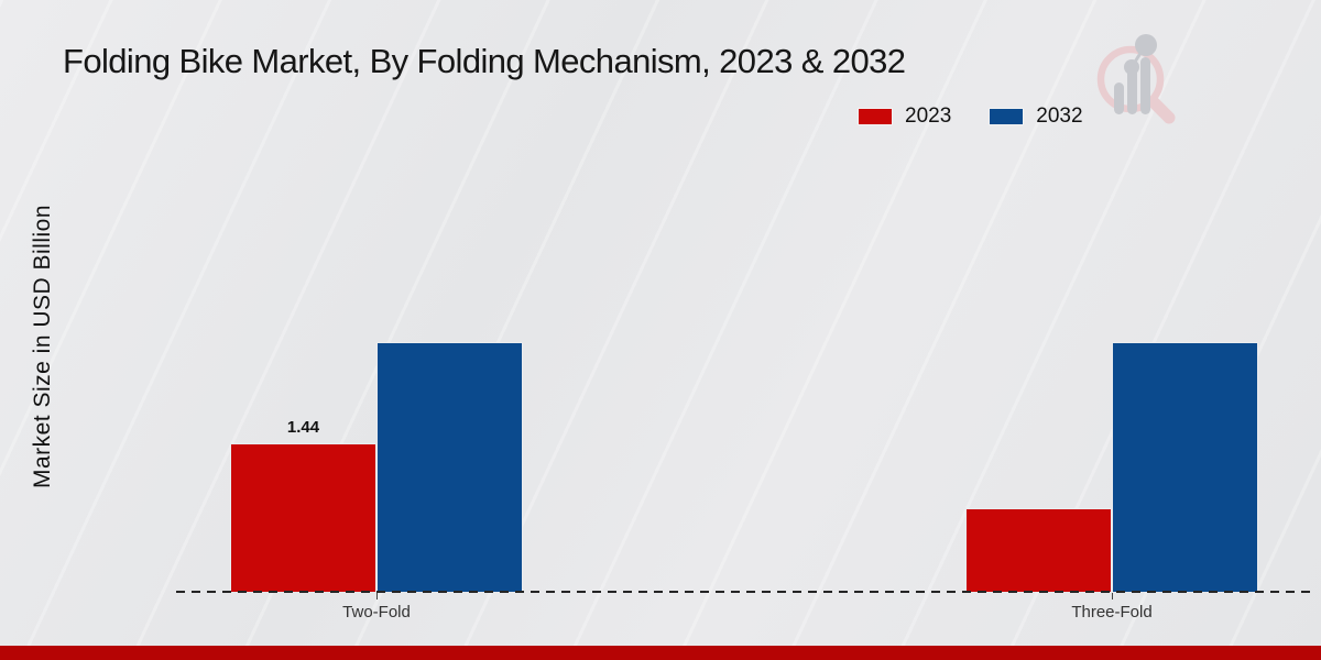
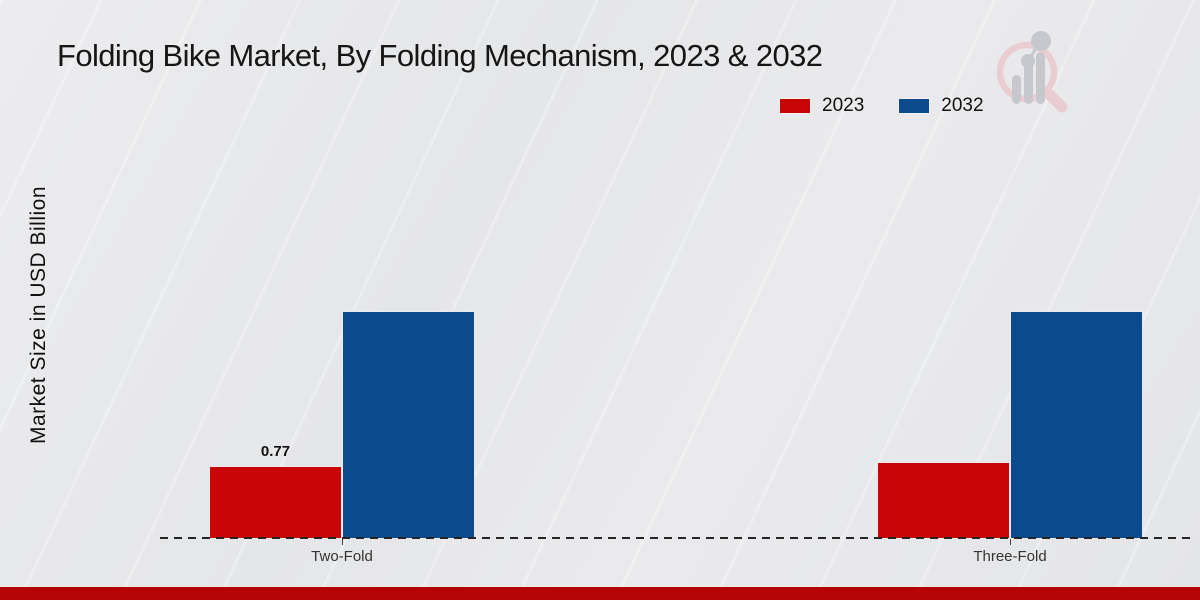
2023/Two-Fold: 1.44 -> 0.77
